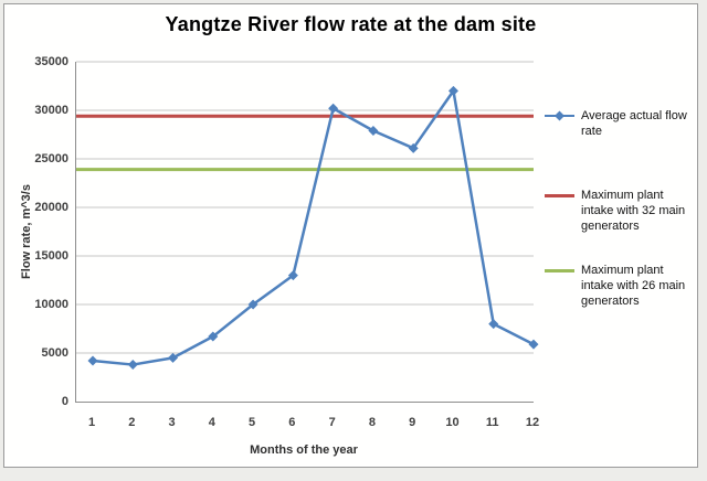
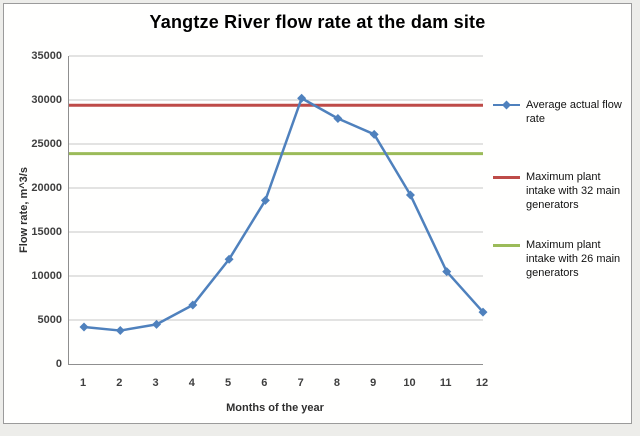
5: 10000 -> 12000
6: 13000 -> 19000
10: 32000 -> 19000
11: 8000 -> 10000
